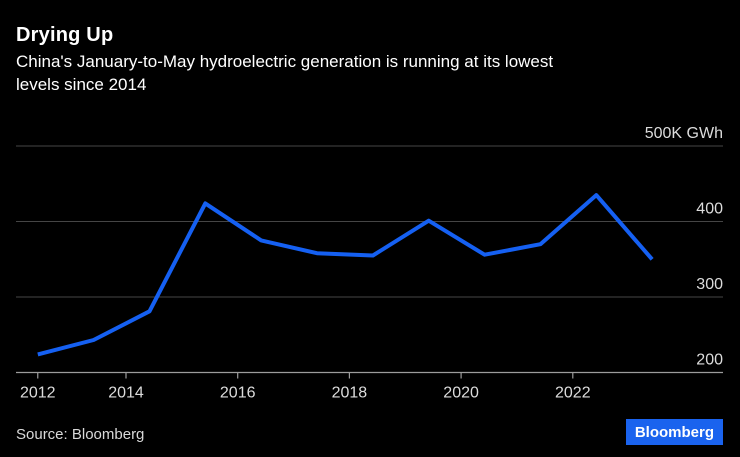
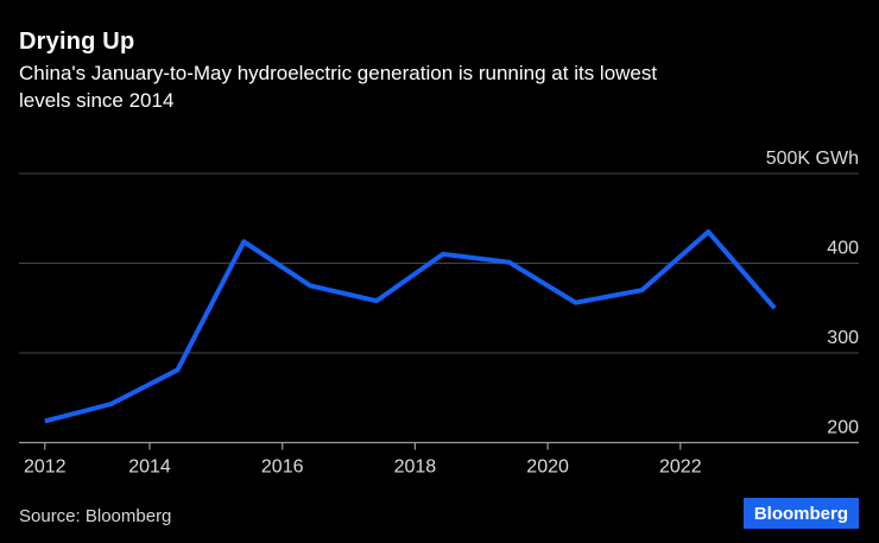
2018: 360 -> 410
